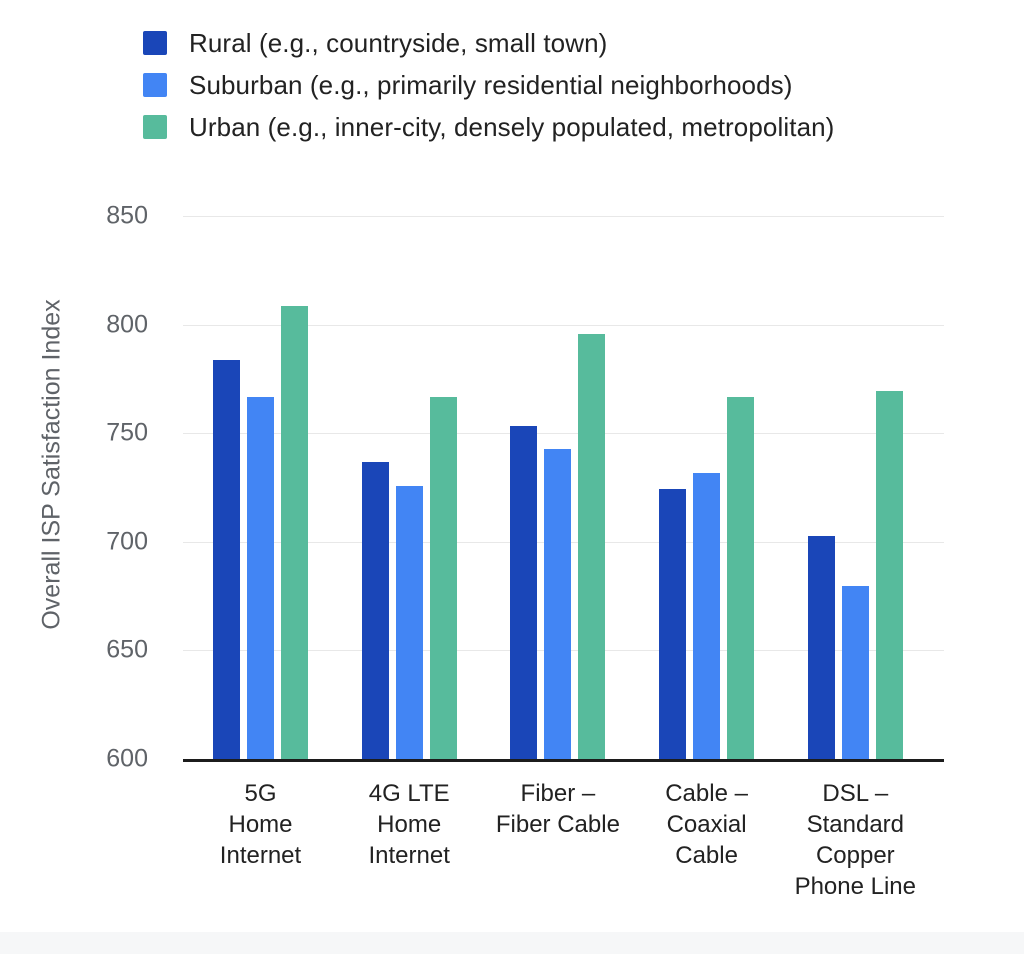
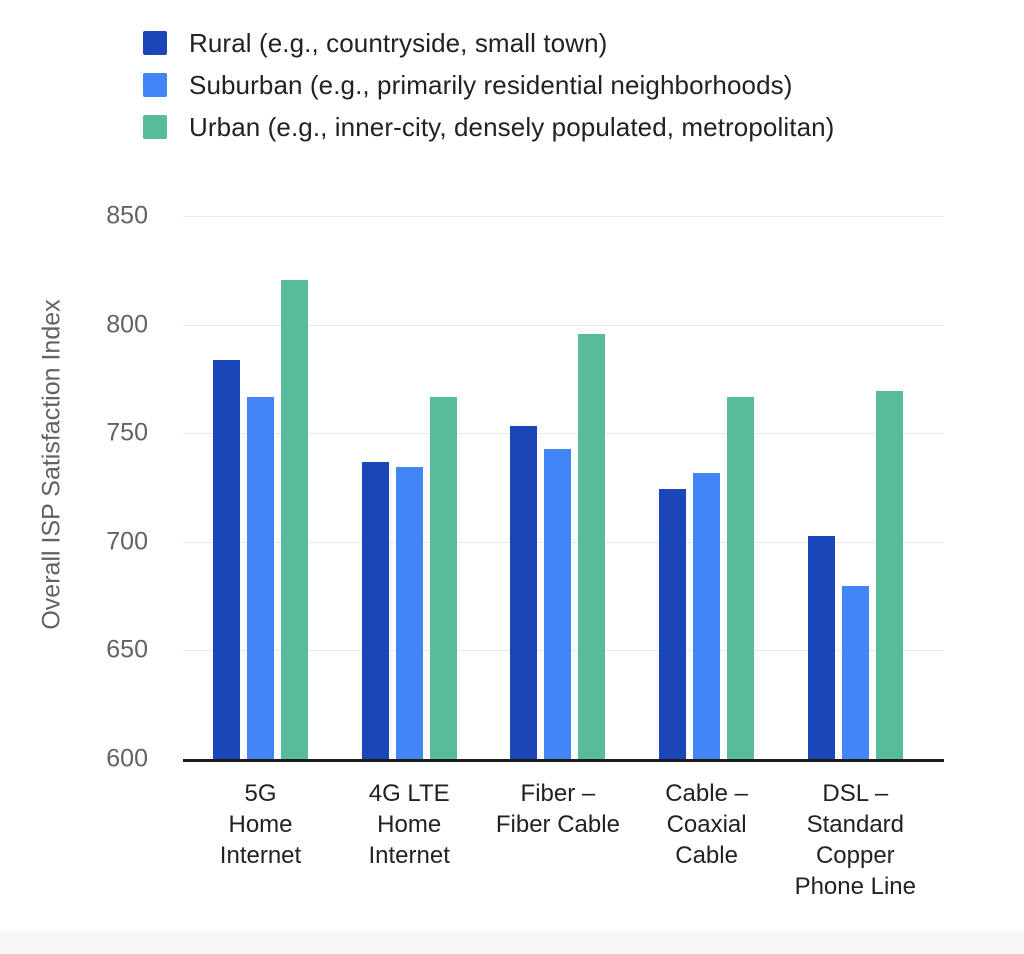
Urban (e.g., inner-city, densely populated, metropolitan)/5G Home Internet: 809 -> 821
Suburban (e.g., primarily residential neighborhoods)/4G LTE Home Internet: 726 -> 735
